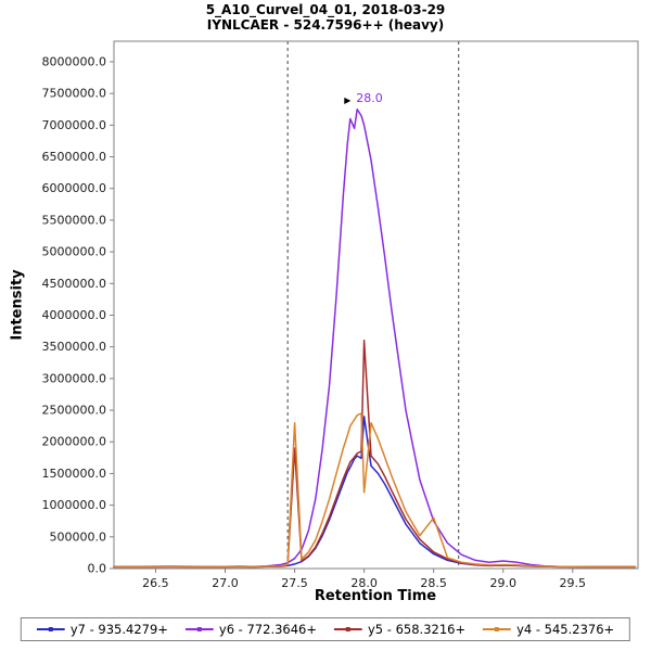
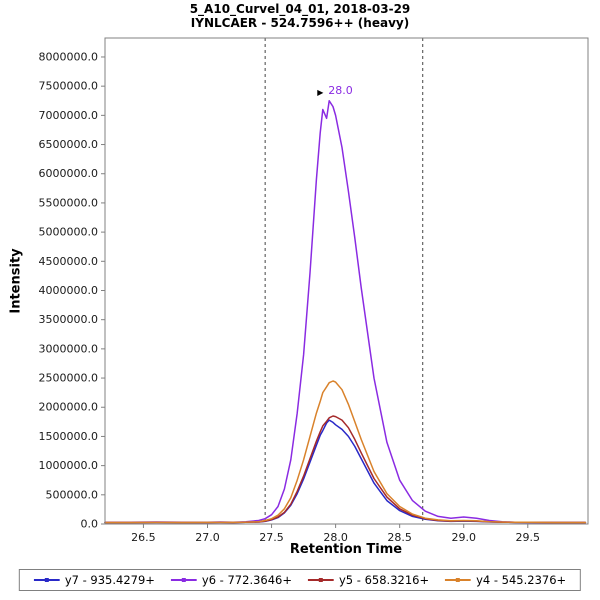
y5 - 658.3216+/27.5: 1900000 -> 100000
y4 - 545.2376+/27.5: 2300000 -> 100000
y7 - 935.4279+/28.0: 2400000 -> 1700000
y5 - 658.3216+/28.0: 3600000 -> 1800000
y4 - 545.2376+/28.0: 1200000 -> 2400000
y4 - 545.2376+/28.5: 800000 -> 300000
